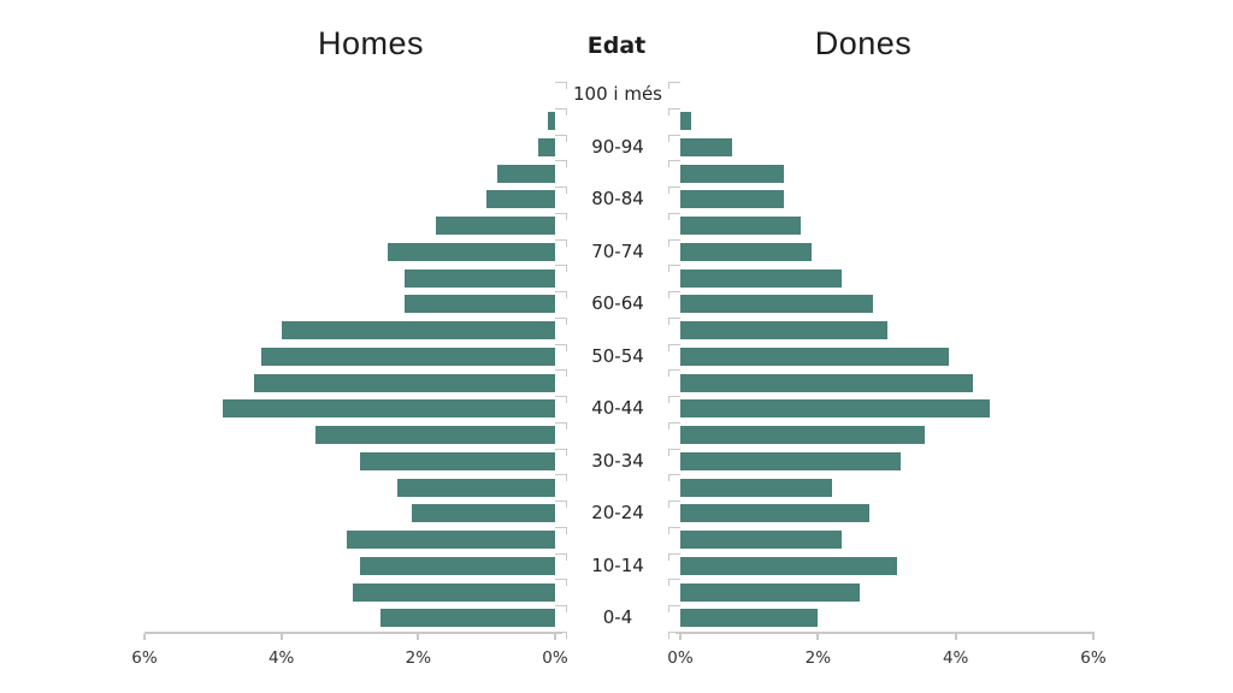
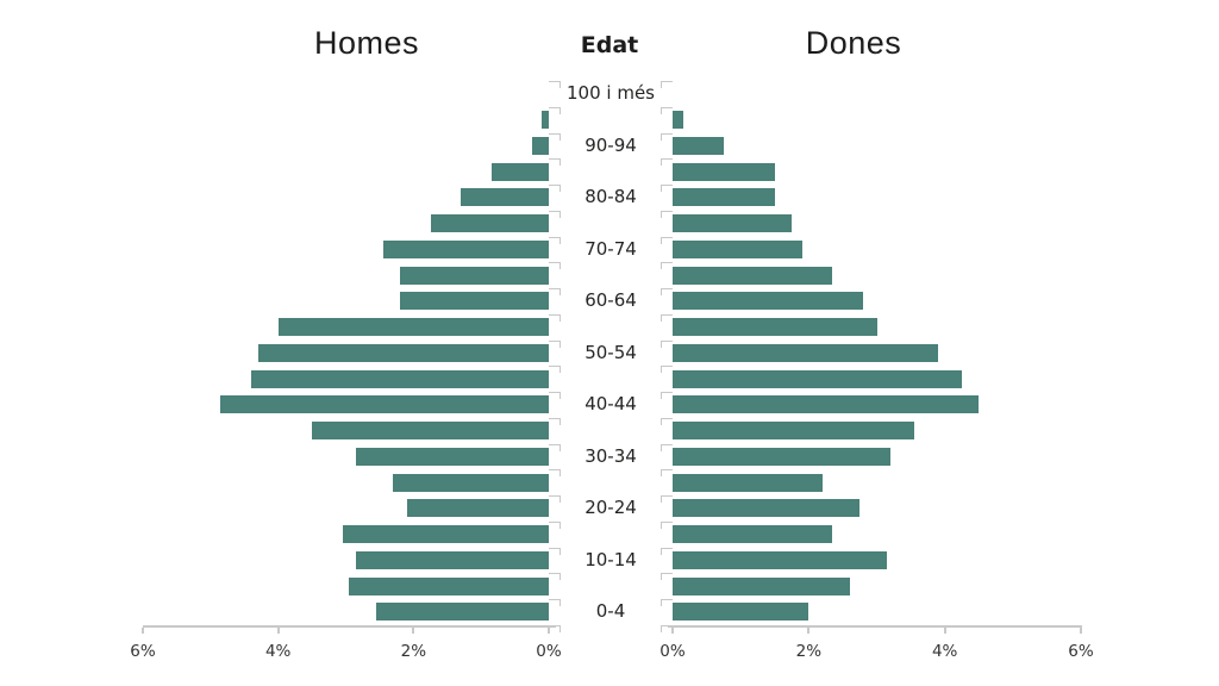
Homes/80-84: 1.0% -> 1.3%
